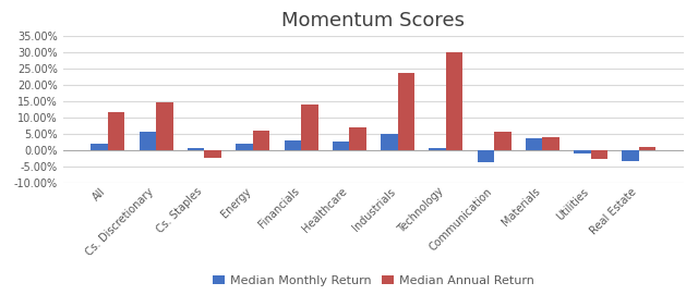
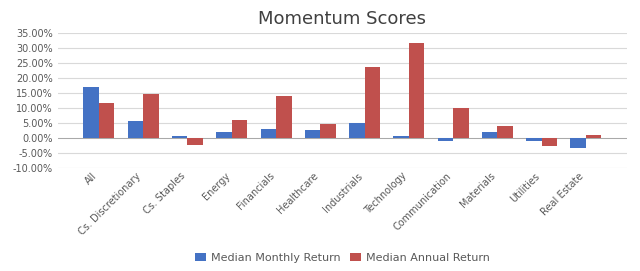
Median Monthly Return/All: 2.0% -> 17.0%
Median Annual Return/Healthcare: 6.8% -> 4.5%
Median Annual Return/Technology: 29.8% -> 31.5%
Median Monthly Return/Communication: -3.8% -> -1.0%
Median Annual Return/Communication: 5.5% -> 10.0%
Median Monthly Return/Materials: 3.7% -> 2.0%
